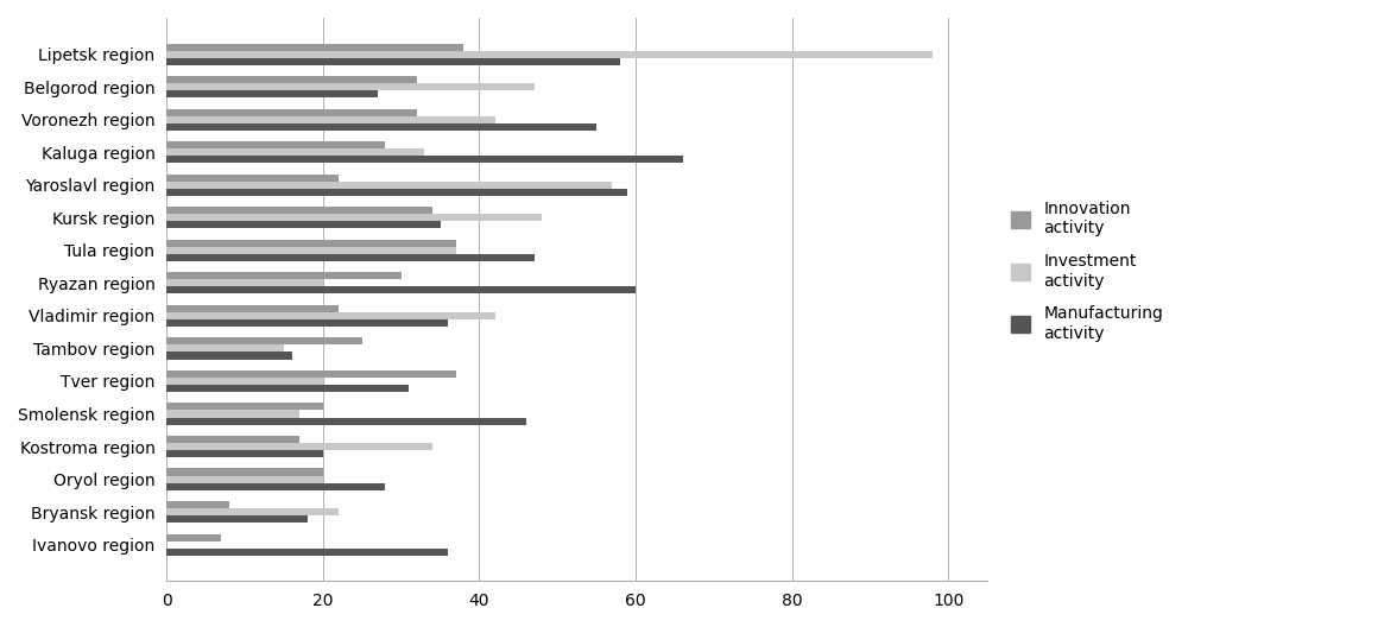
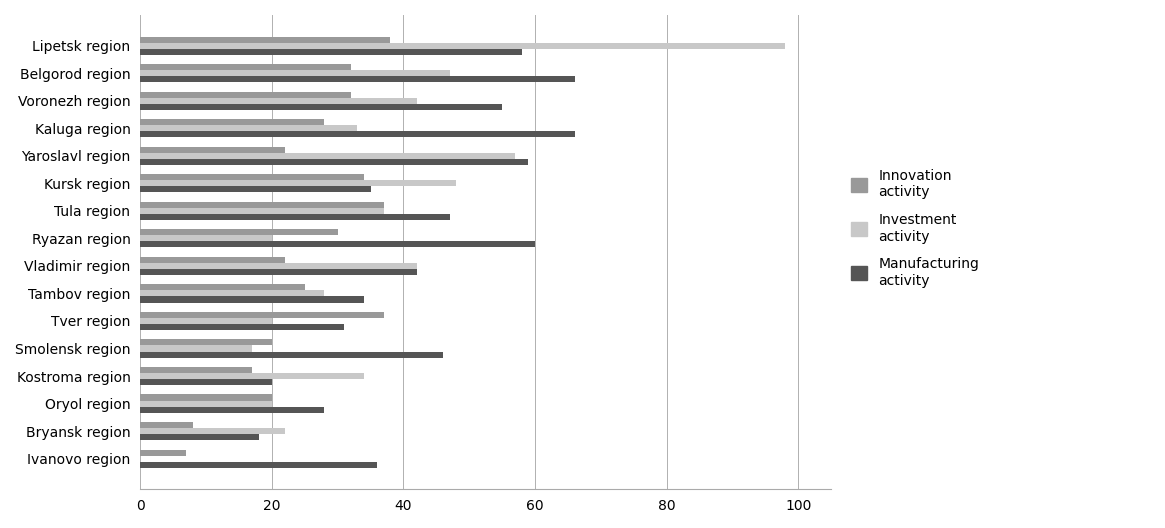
Manufacturing activity/Belgorod region: 27 -> 66
Manufacturing activity/Vladimir region: 36 -> 42
Investment activity/Tambov region: 15 -> 28
Manufacturing activity/Tambov region: 16 -> 34
